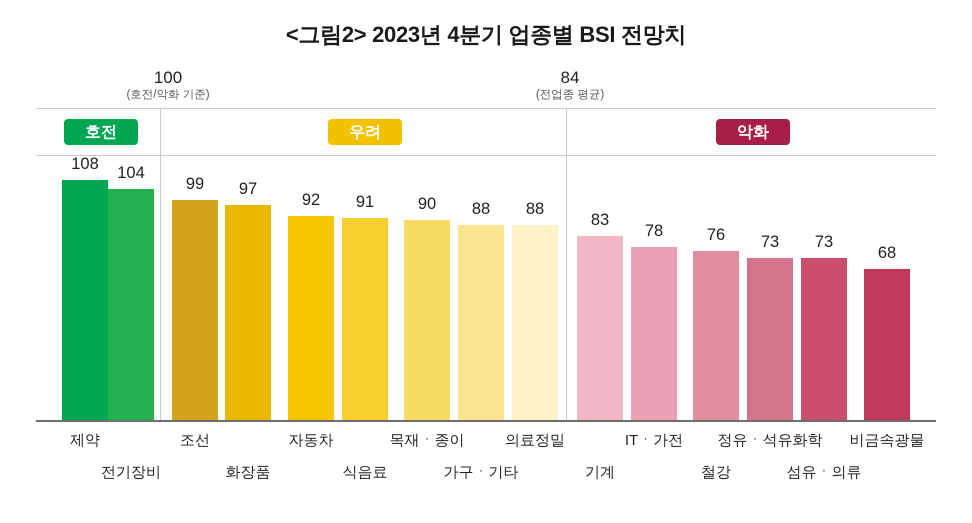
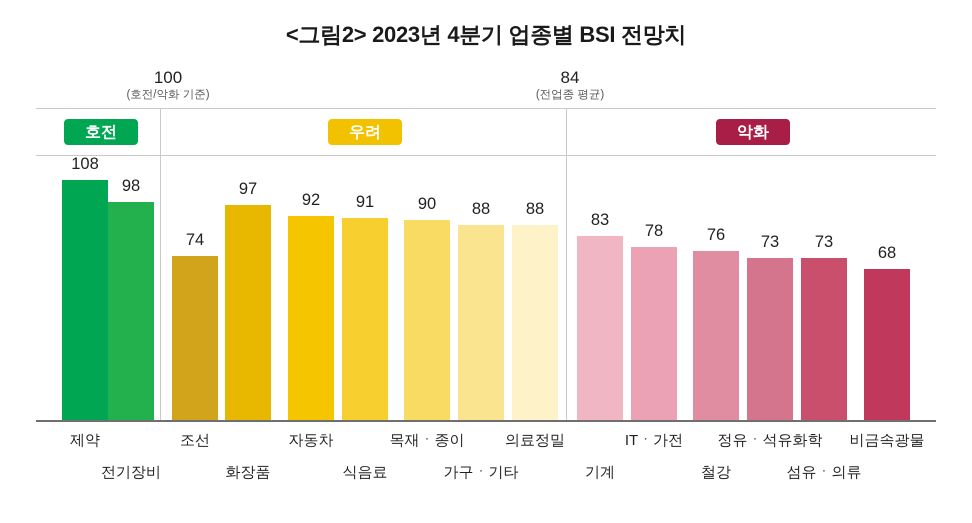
전기장비: 104 -> 98
조선: 99 -> 74
